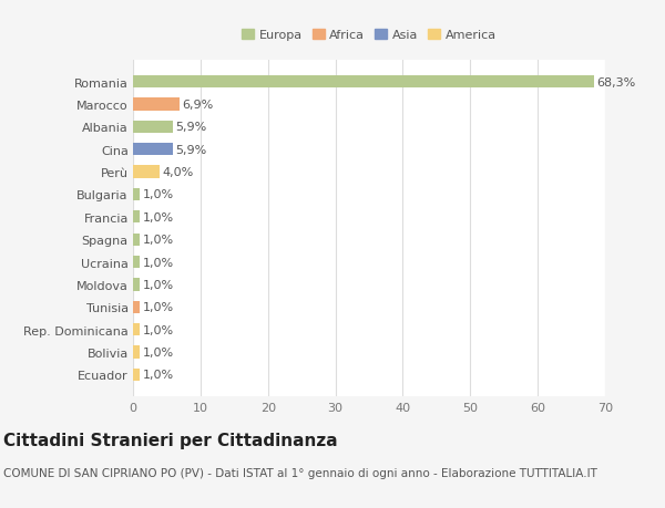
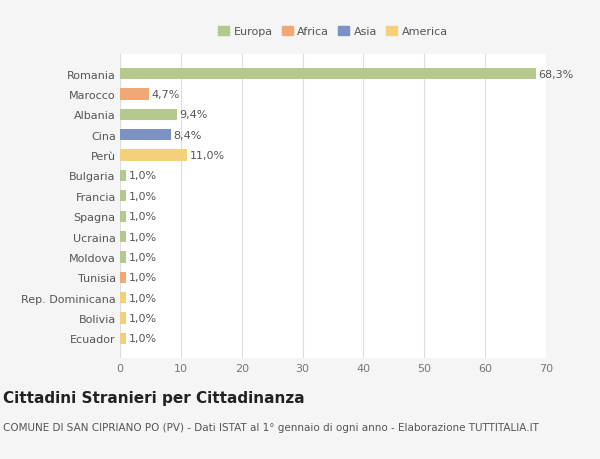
Marocco: 6,9% -> 4,7%
Albania: 5,9% -> 9,4%
Cina: 5,9% -> 8,4%
Perù: 4,0% -> 11,0%
